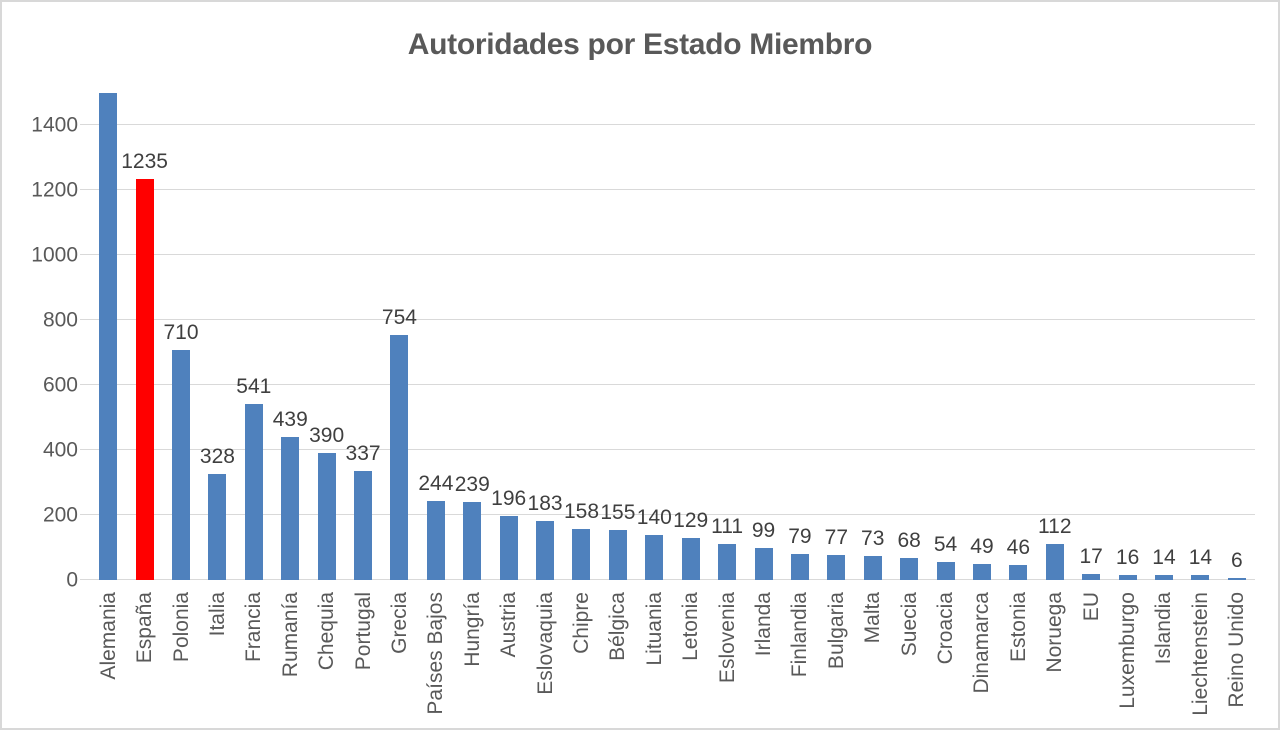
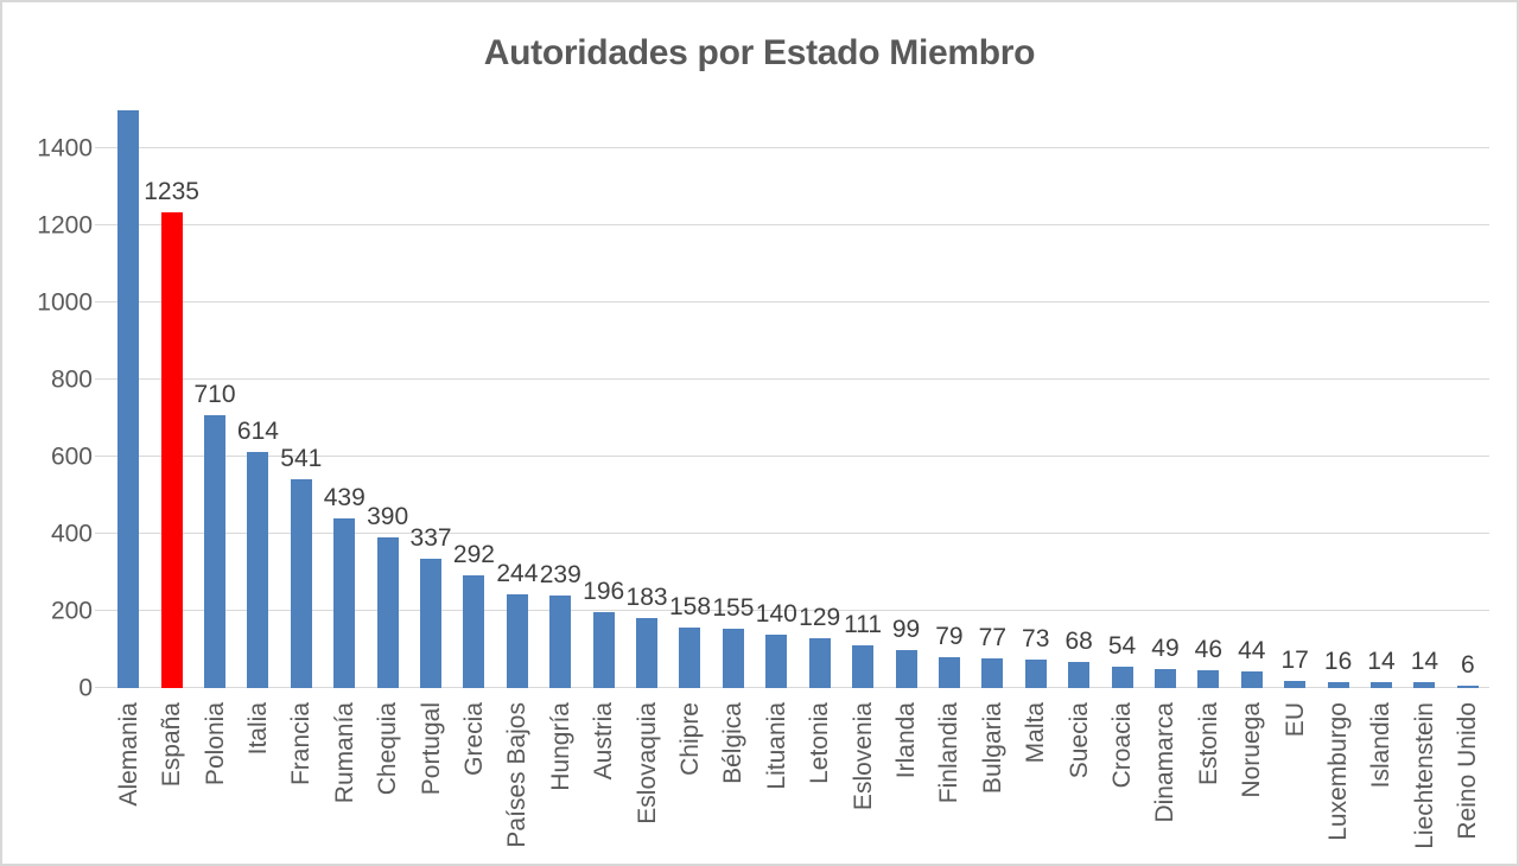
Italia: 328 -> 614
Grecia: 754 -> 292
Noruega: 112 -> 44
